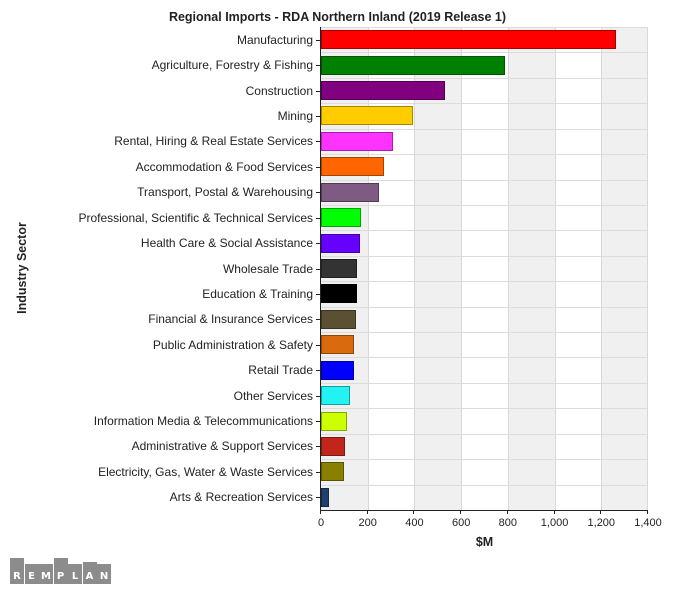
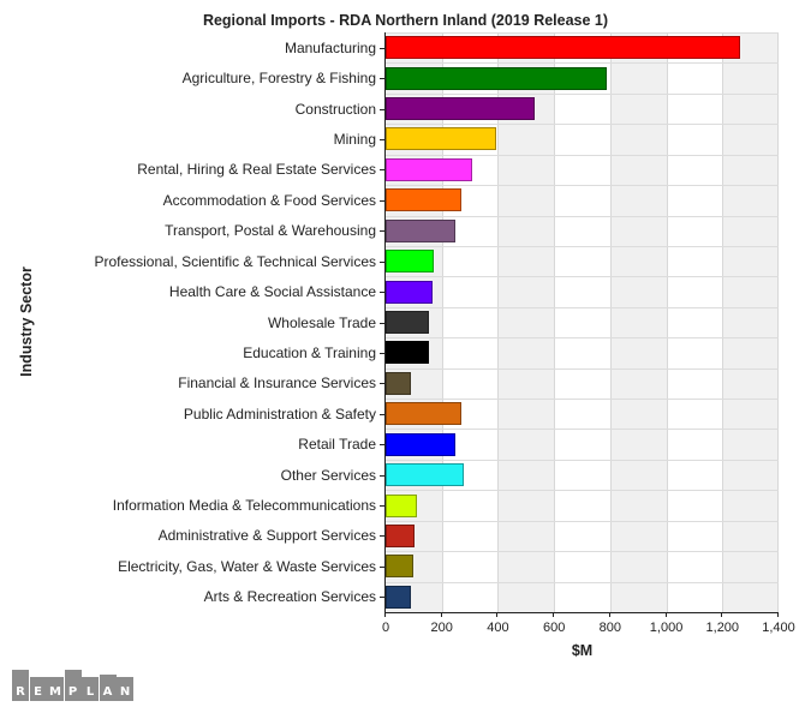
Financial & Insurance Services: 150 -> 90
Public Administration & Safety: 140 -> 270
Retail Trade: 140 -> 250
Other Services: 120 -> 280
Arts & Recreation Services: 30 -> 90
